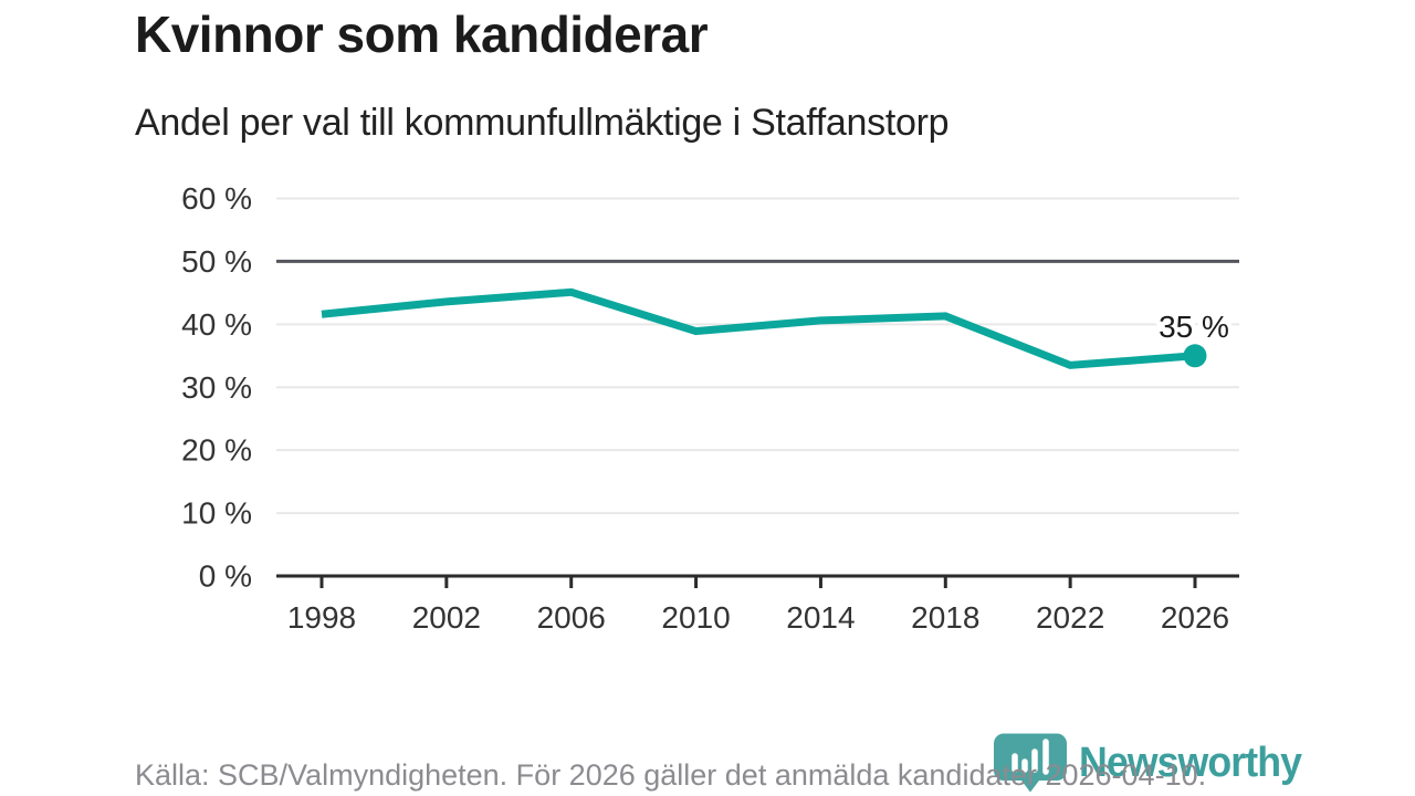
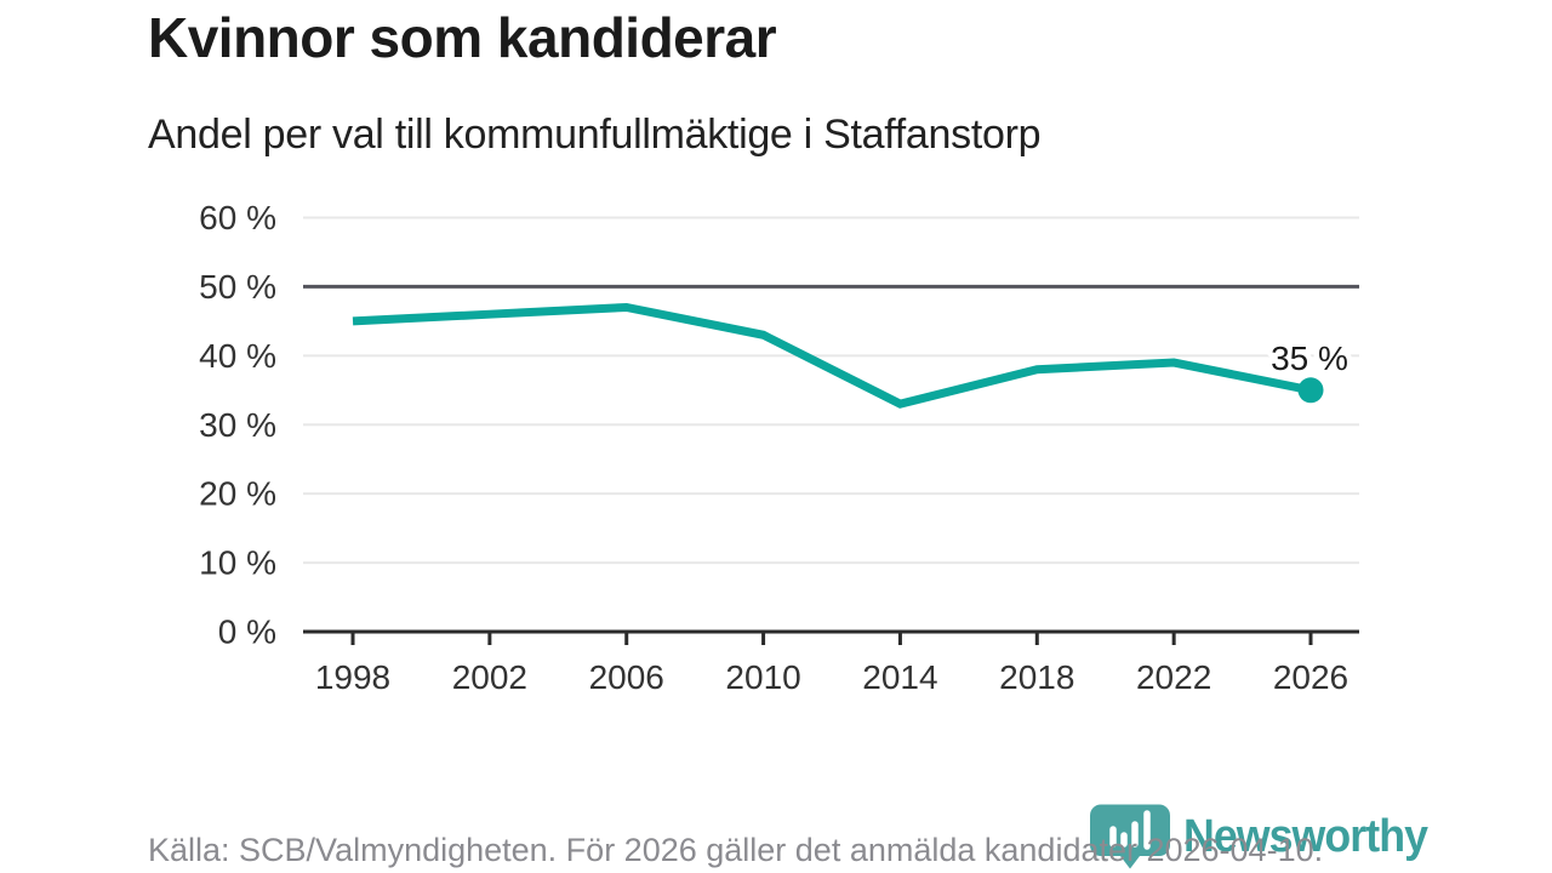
1998: 42% -> 45%
2002: 44% -> 46%
2006: 45% -> 47%
2010: 39% -> 43%
2014: 41% -> 33%
2018: 41% -> 38%
2022: 34% -> 39%
